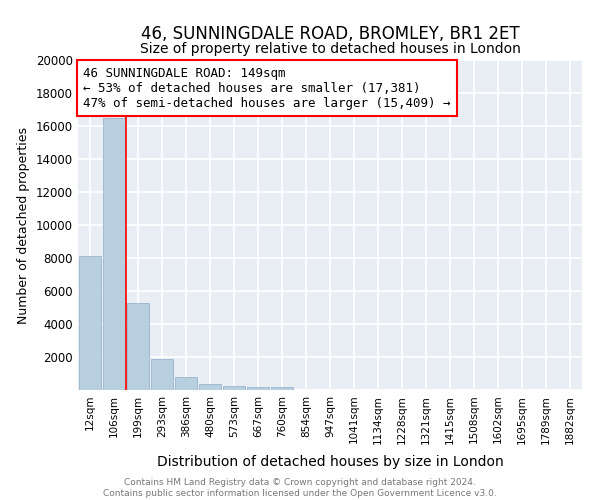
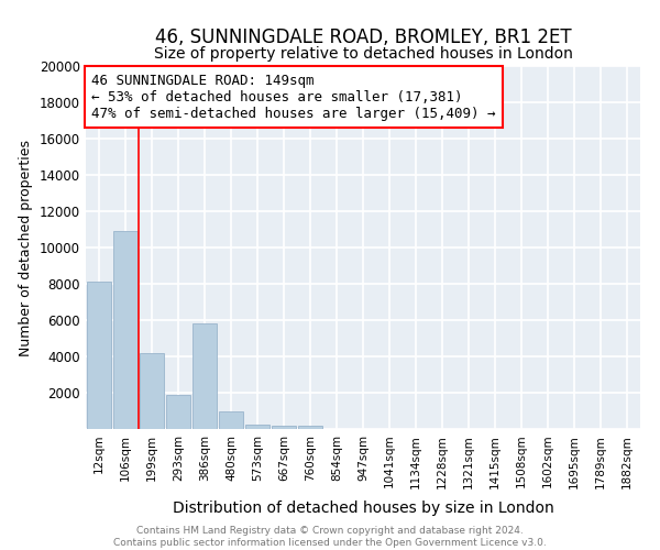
106sqm: 16500 -> 10900
199sqm: 5300 -> 4200
386sqm: 800 -> 5800
480sqm: 300 -> 1000
